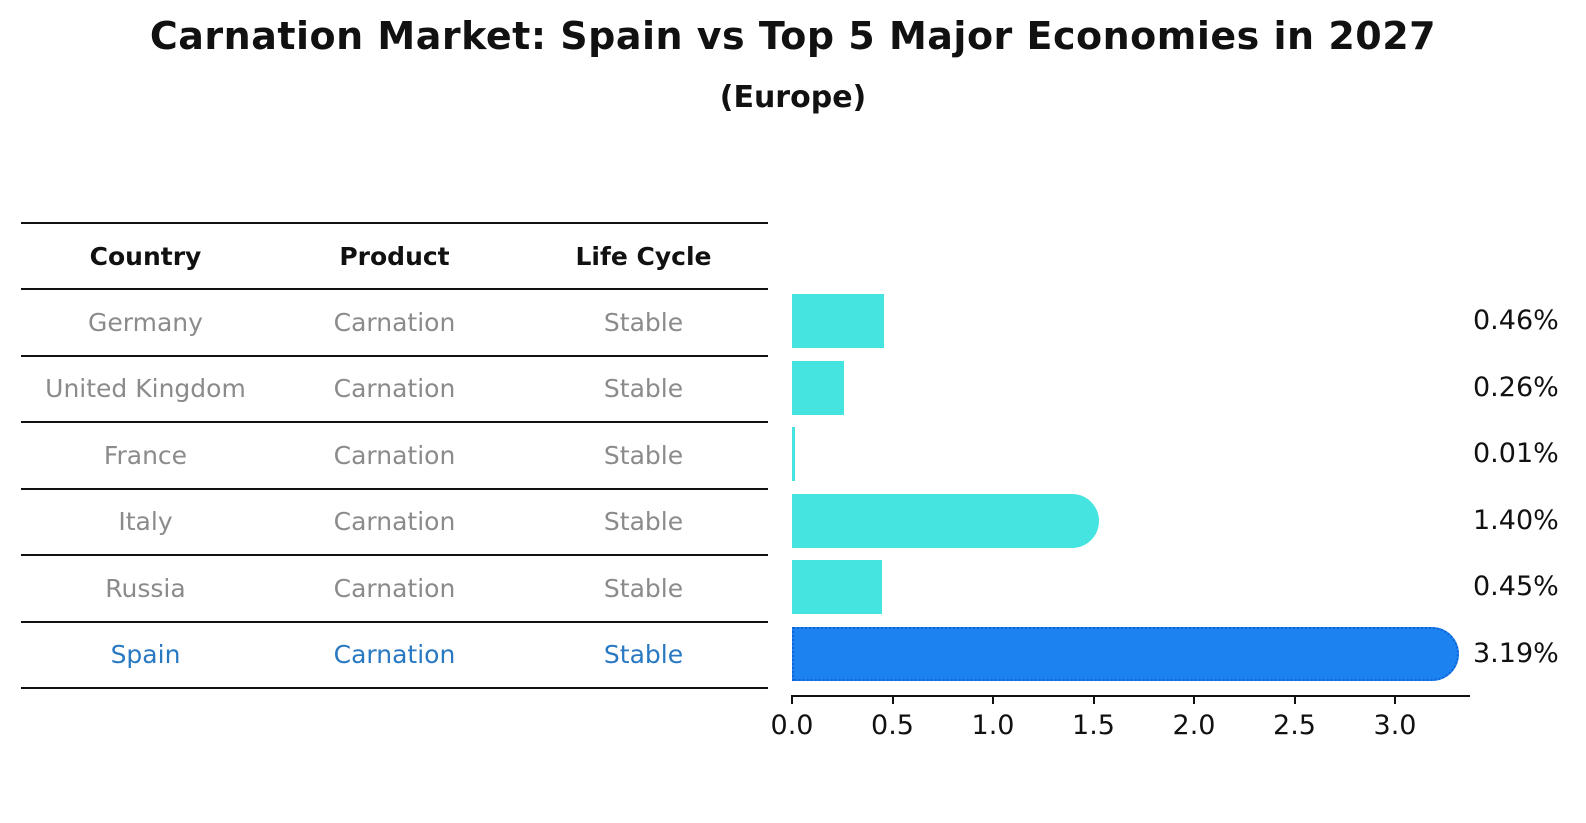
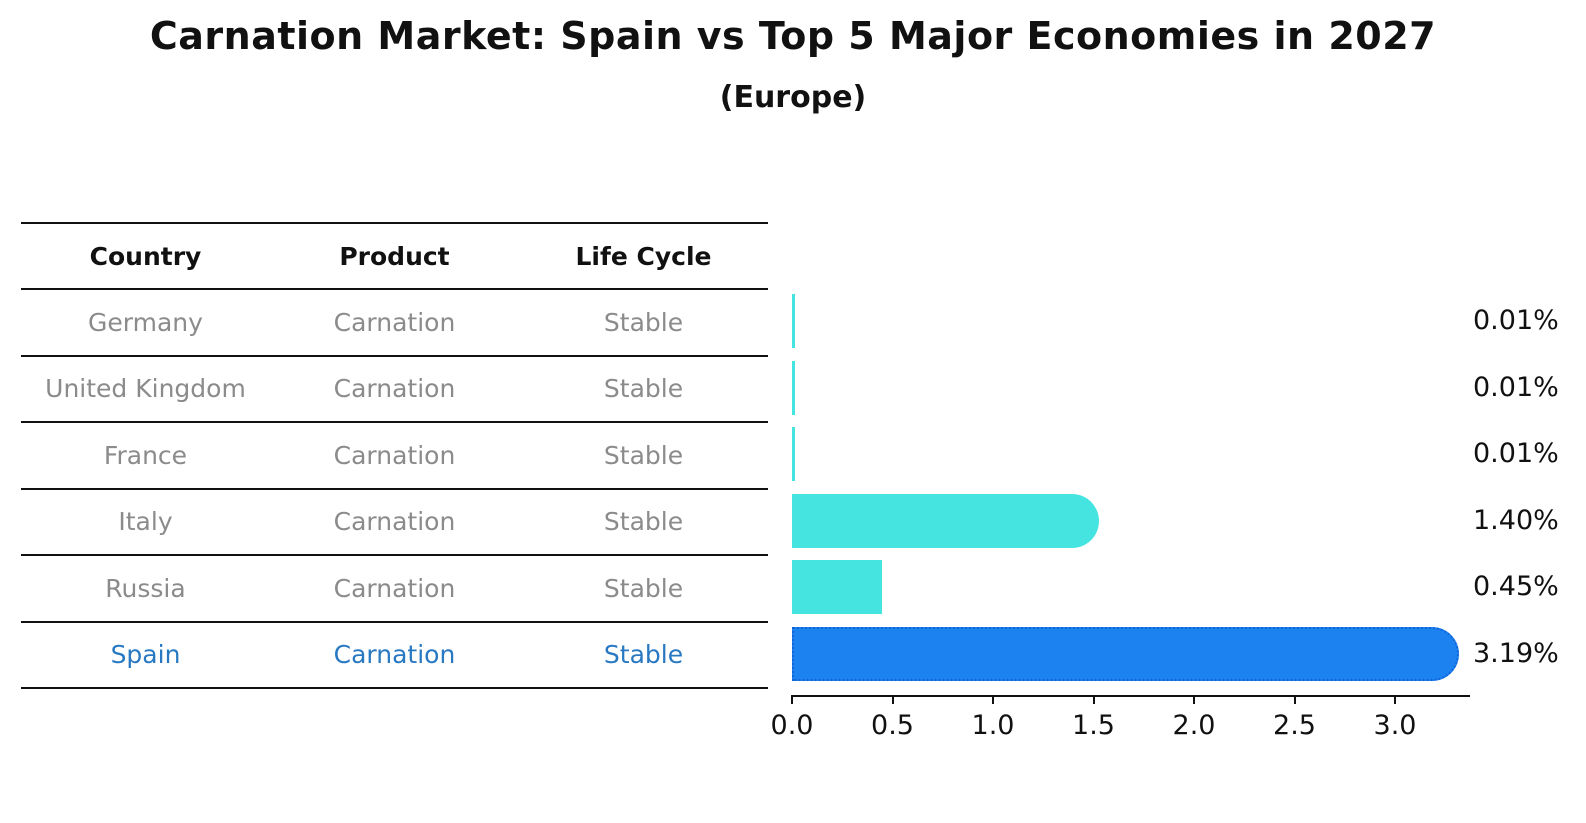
Germany: 0.46% -> 0.01%
United Kingdom: 0.26% -> 0.01%
